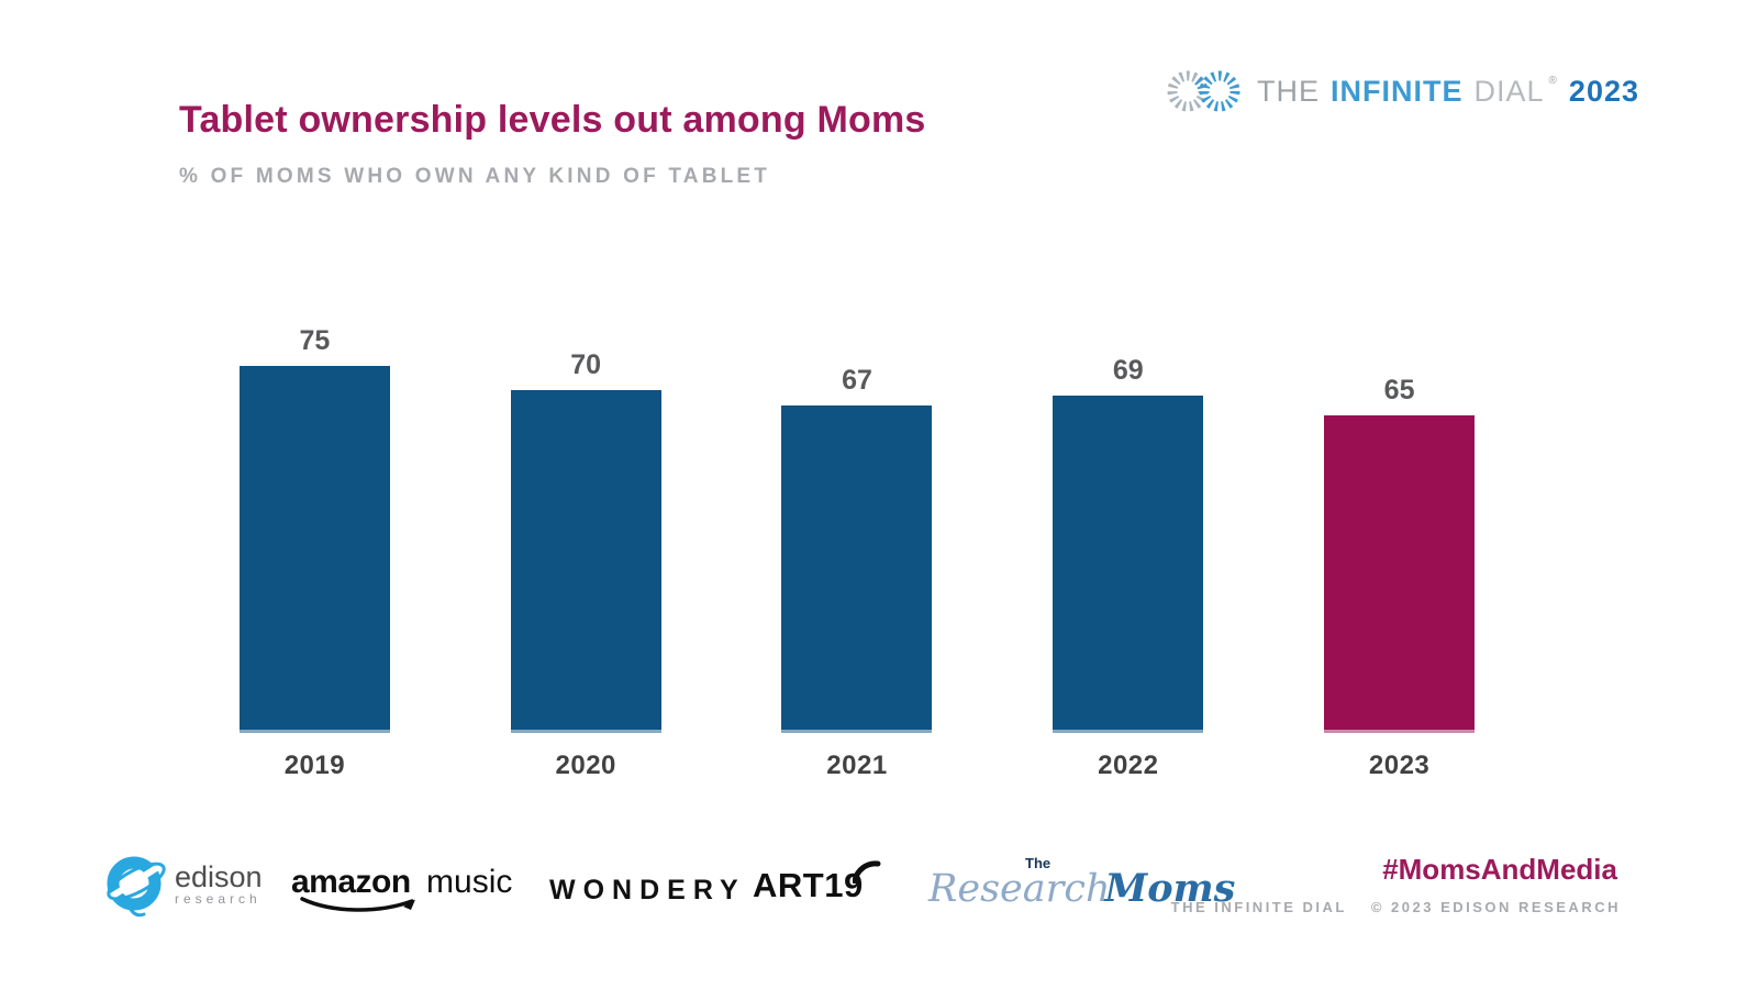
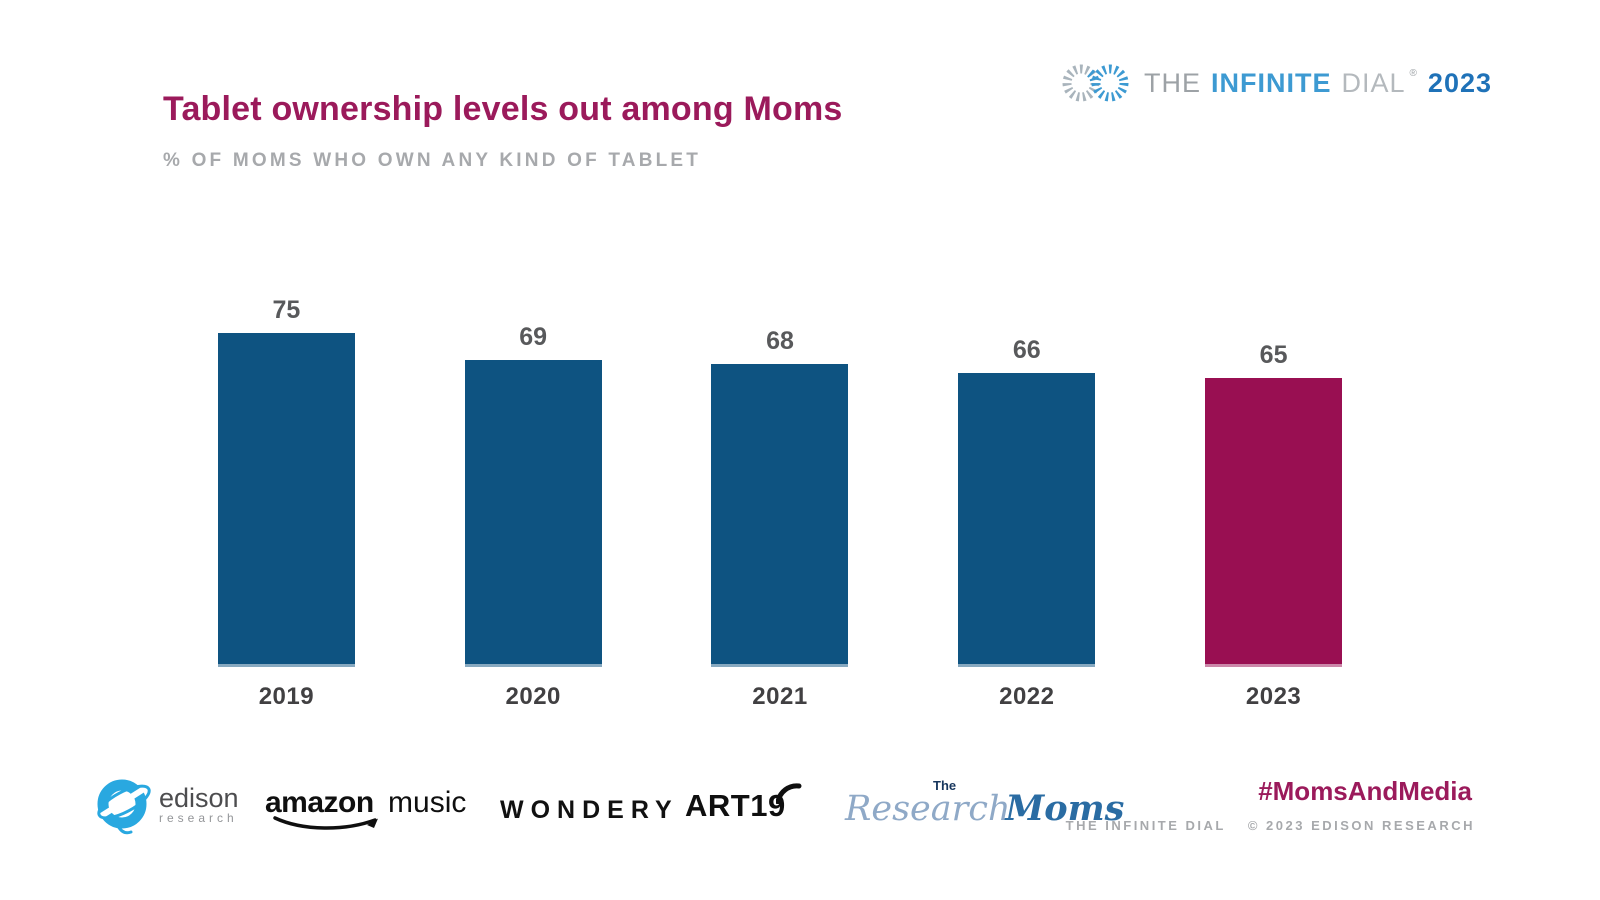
2020: 70 -> 69
2021: 67 -> 68
2022: 69 -> 66
